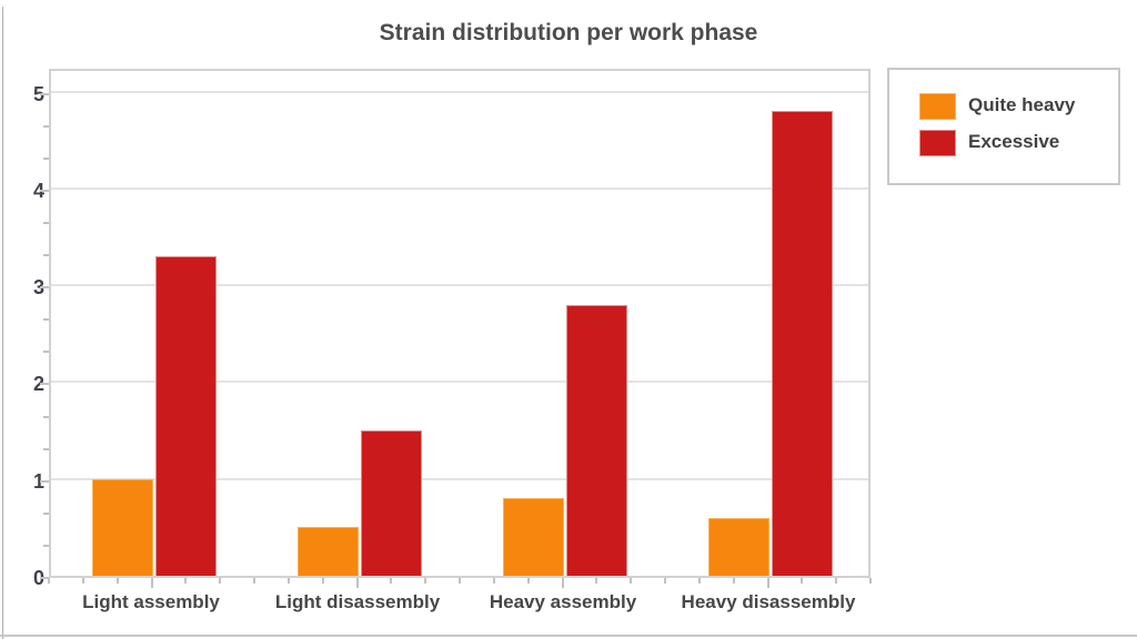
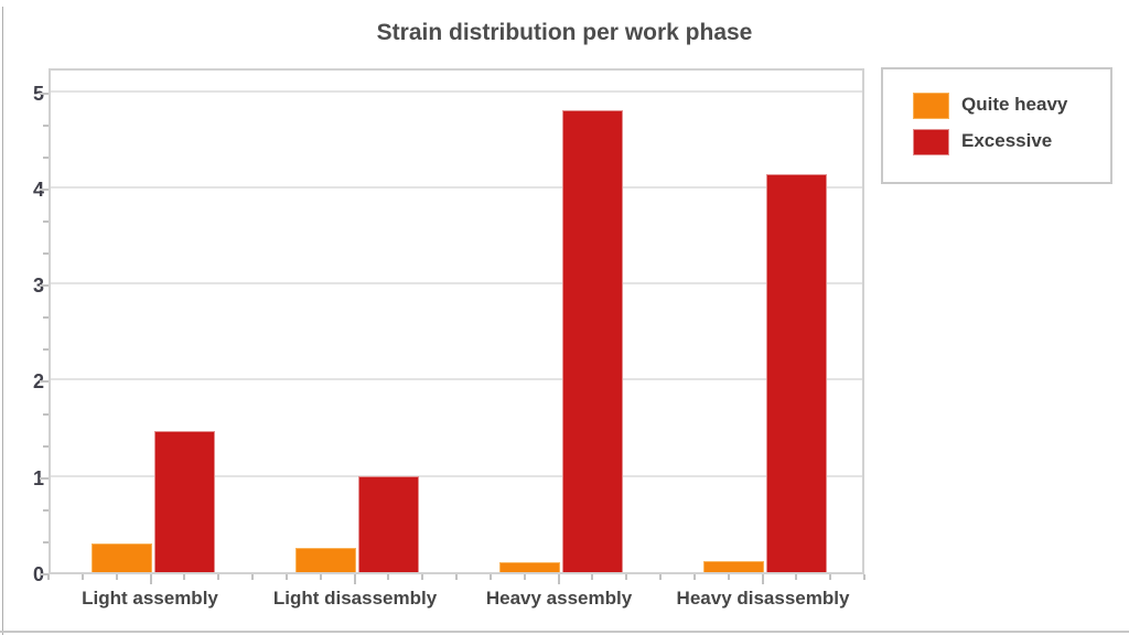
Quite heavy/Light assembly: 1.0 -> 0.3
Excessive/Light assembly: 3.3 -> 1.5
Quite heavy/Light disassembly: 0.5 -> 0.2
Excessive/Light disassembly: 1.5 -> 1.0
Quite heavy/Heavy assembly: 0.8 -> 0.1
Excessive/Heavy assembly: 2.8 -> 4.8
Quite heavy/Heavy disassembly: 0.6 -> 0.1
Excessive/Heavy disassembly: 4.8 -> 4.1
